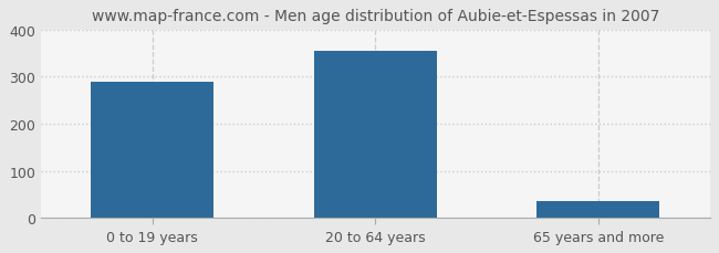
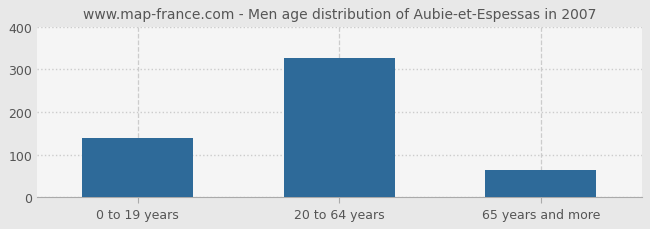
0 to 19 years: 290 -> 140
20 to 64 years: 355 -> 327
65 years and more: 35 -> 65
